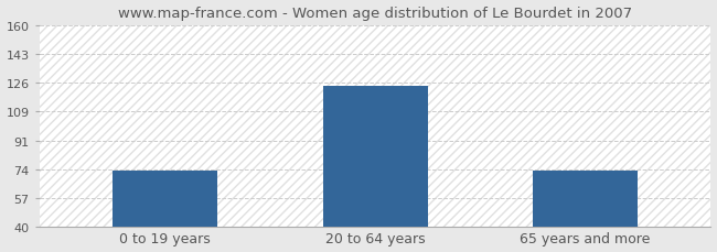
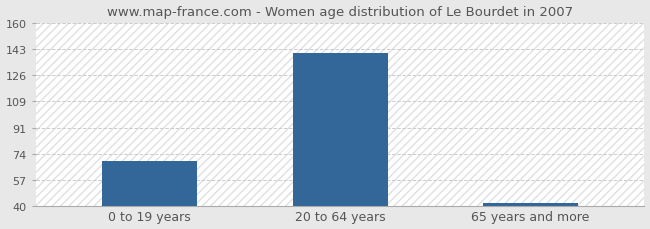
0 to 19 years: 73 -> 69
20 to 64 years: 124 -> 140
65 years and more: 73 -> 42
